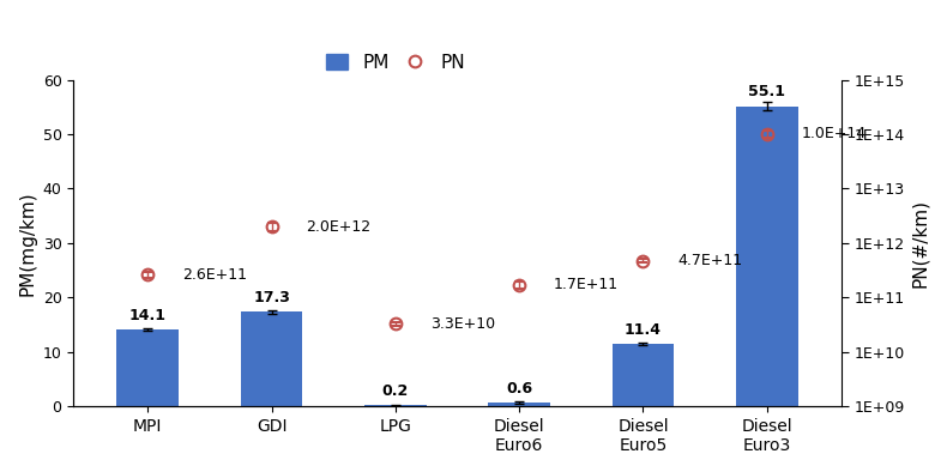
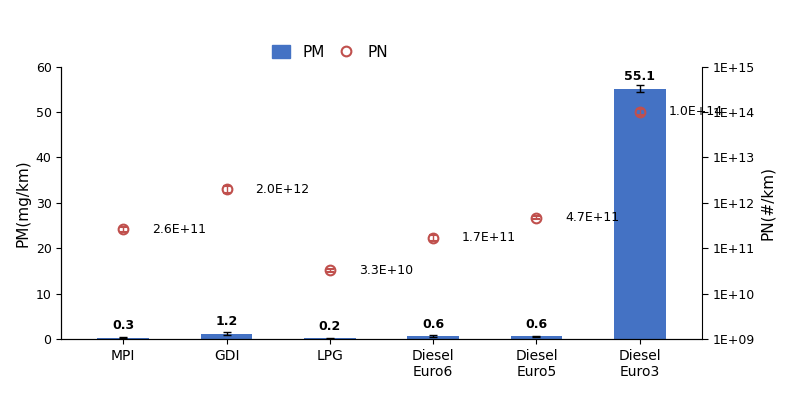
PM/MPI: 14.1 -> 0.3
PM/GDI: 17.3 -> 1.2
PM/Diesel Euro5: 11.4 -> 0.6
